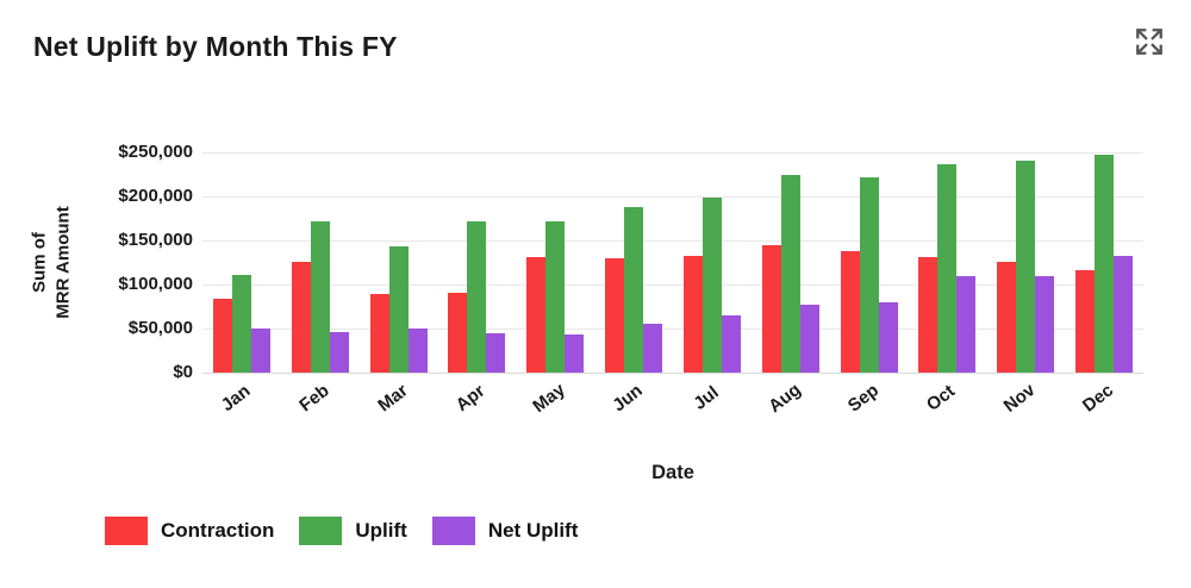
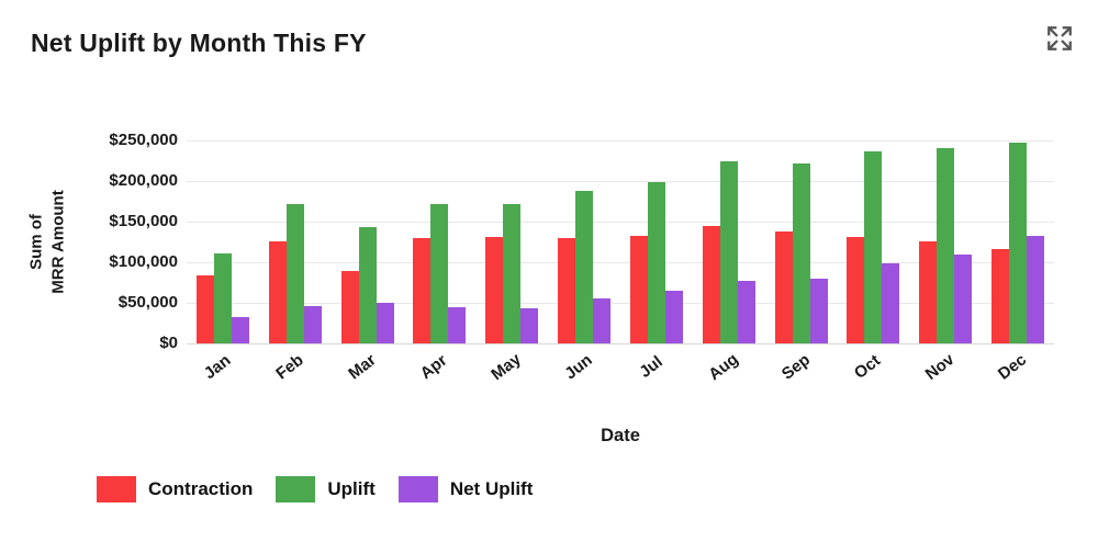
Net Uplift/Jan: $50000 -> $30000
Contraction/Apr: $90000 -> $130000
Net Uplift/Oct: $110000 -> $100000
